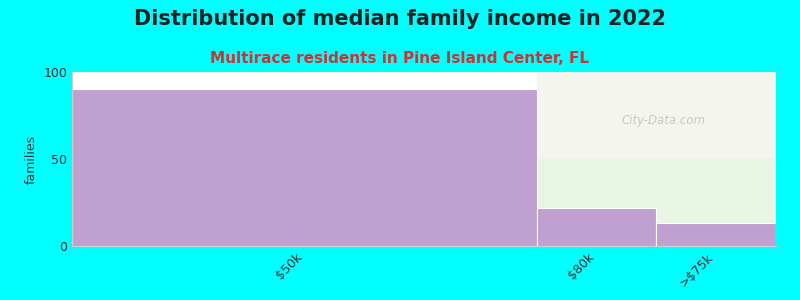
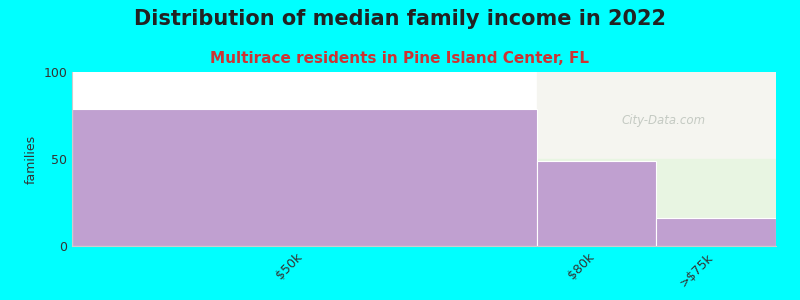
$50k: 90 -> 79
$80k: 22 -> 49
>$75k: 13 -> 16
